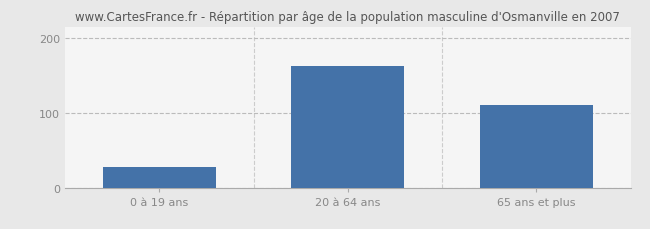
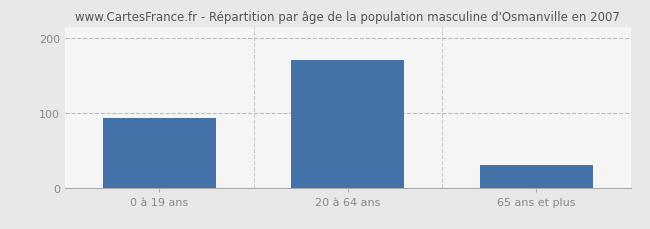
0 à 19 ans: 28 -> 93
20 à 64 ans: 162 -> 170
65 ans et plus: 110 -> 30
